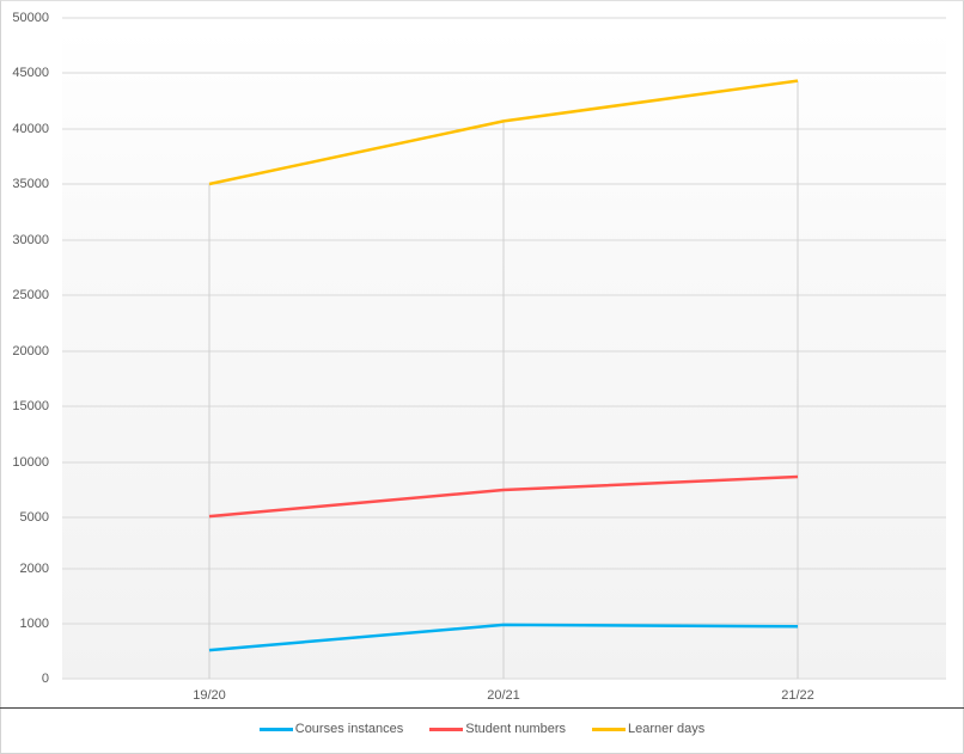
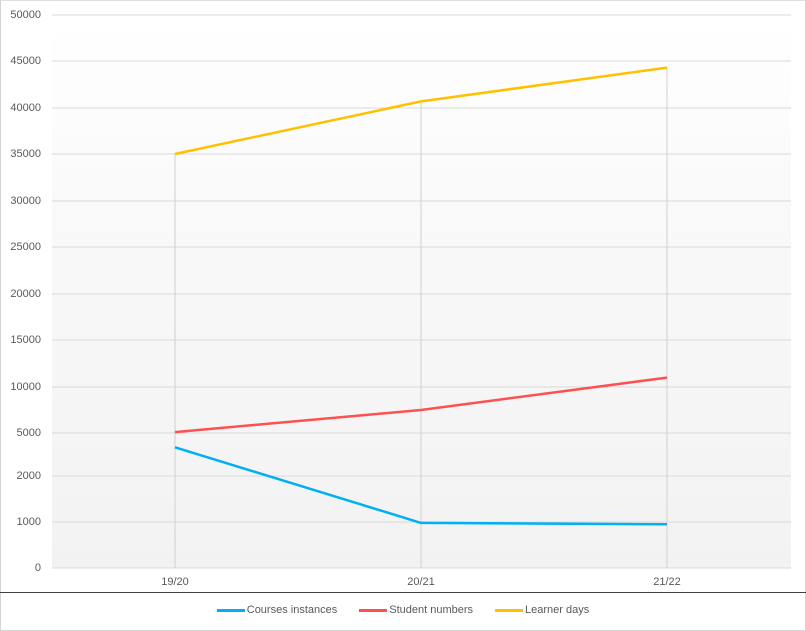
Courses instances/19/20: 1000 -> 4000
Student numbers/21/22: 9000 -> 11000
